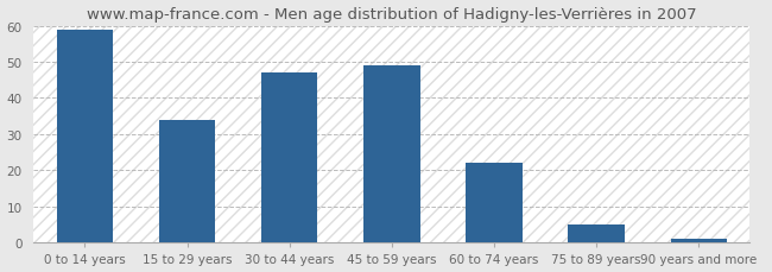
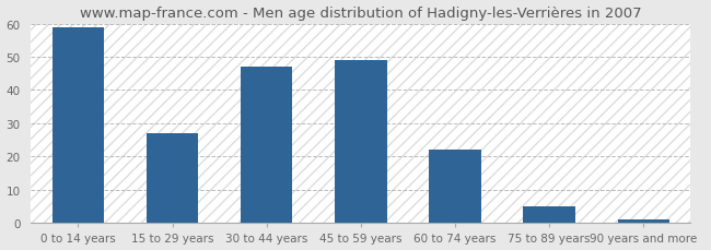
15 to 29 years: 34 -> 27
